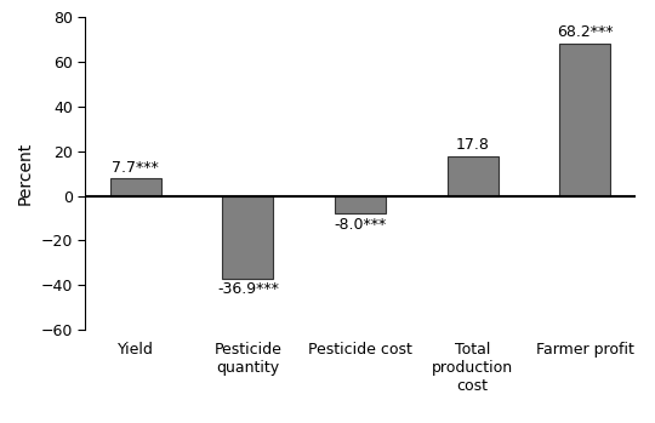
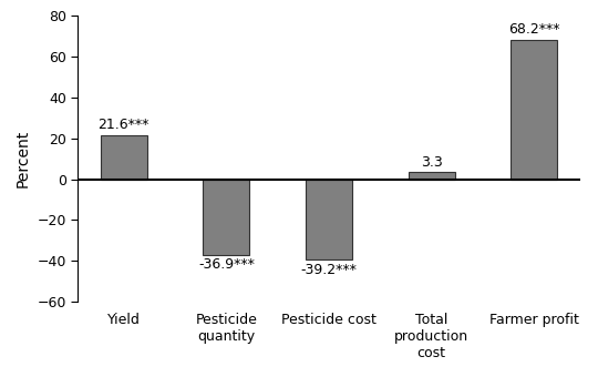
Yield: 7.7*** -> 21.6***
Pesticide cost: -8.0*** -> -39.2***
Total production cost: 17.8 -> 3.3
